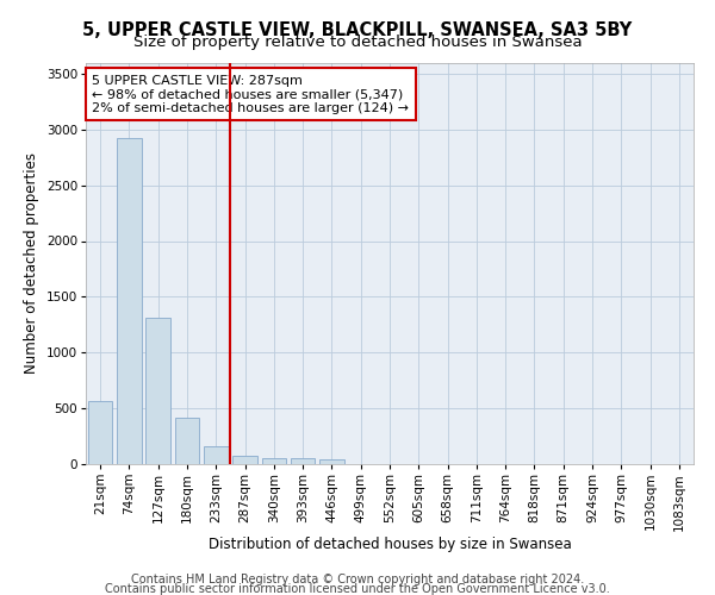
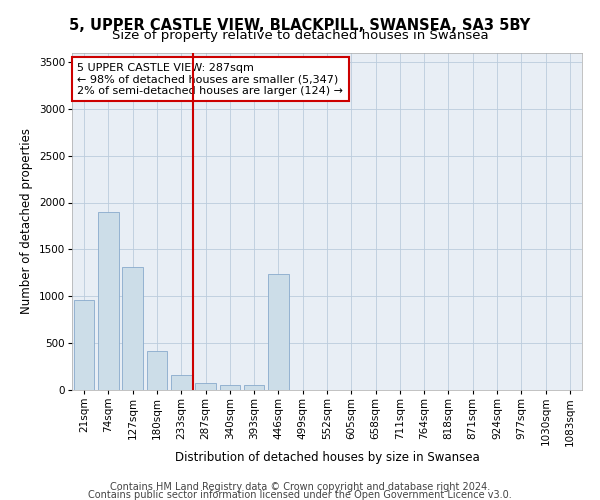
21sqm: 570 -> 960
74sqm: 2920 -> 1900
446sqm: 40 -> 1240
